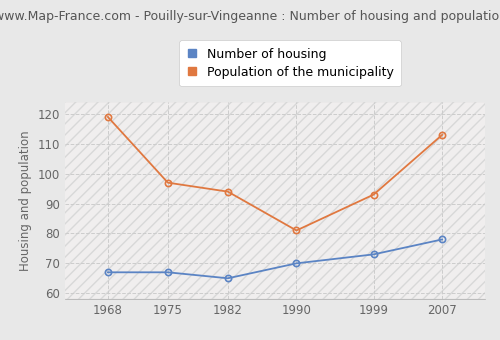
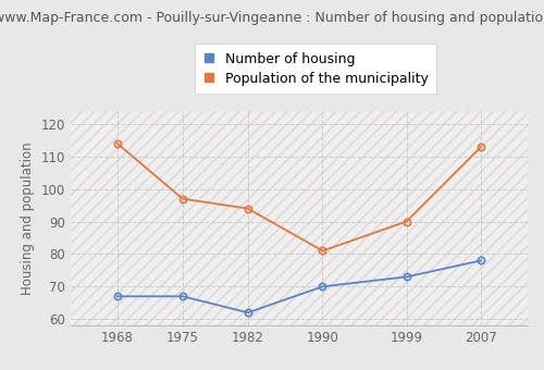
Population of the municipality/1968: 119 -> 114
Number of housing/1982: 65 -> 62
Population of the municipality/1999: 93 -> 90
